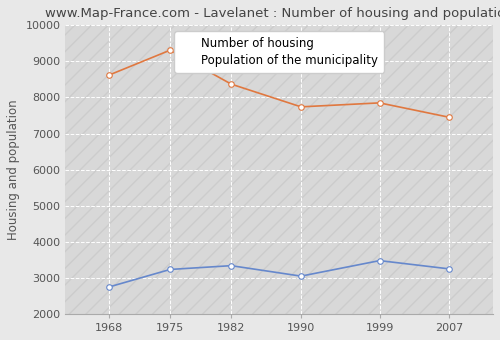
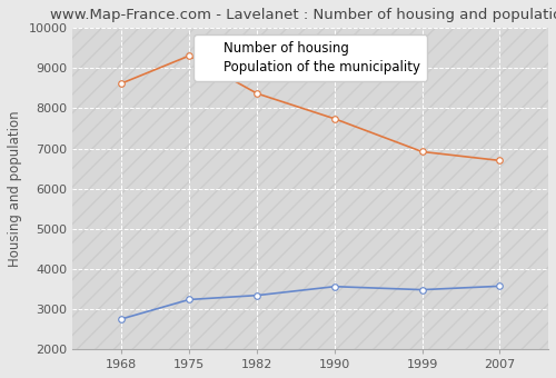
Number of housing/1990: 3050 -> 3560
Population of the municipality/1999: 7850 -> 6920
Number of housing/2007: 3250 -> 3570
Population of the municipality/2007: 7450 -> 6700
